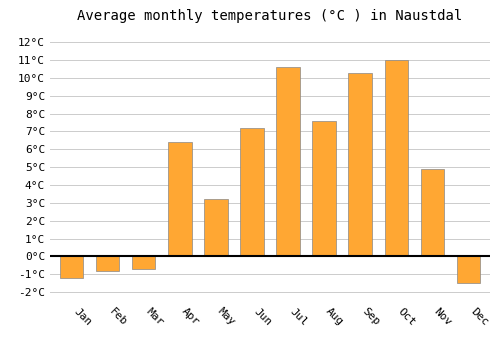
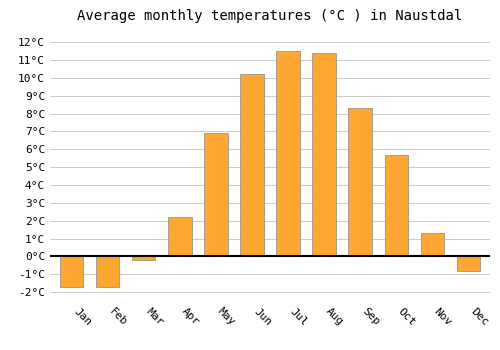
Jan: -1.2°C -> -1.7°C
Feb: -0.8°C -> -1.7°C
Mar: -0.7°C -> -0.2°C
Apr: 6.4°C -> 2.2°C
May: 3.2°C -> 6.9°C
Jun: 7.2°C -> 10.2°C
Jul: 10.6°C -> 11.5°C
Aug: 7.6°C -> 11.4°C
Sep: 10.3°C -> 8.3°C
Oct: 11.0°C -> 5.7°C
Nov: 4.9°C -> 1.3°C
Dec: -1.5°C -> -0.8°C
